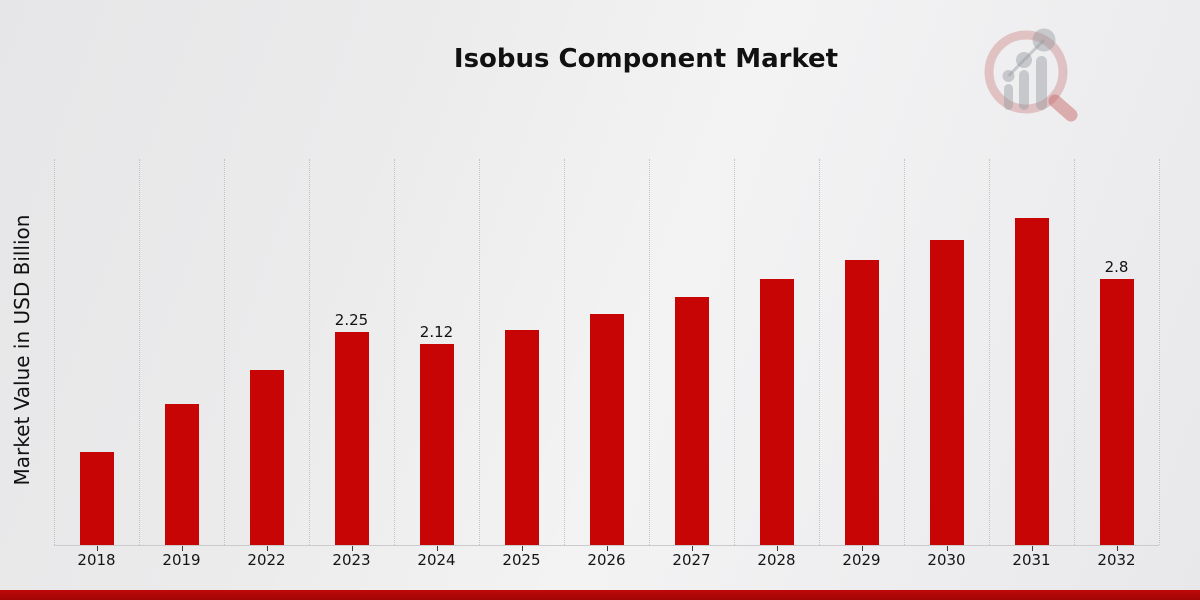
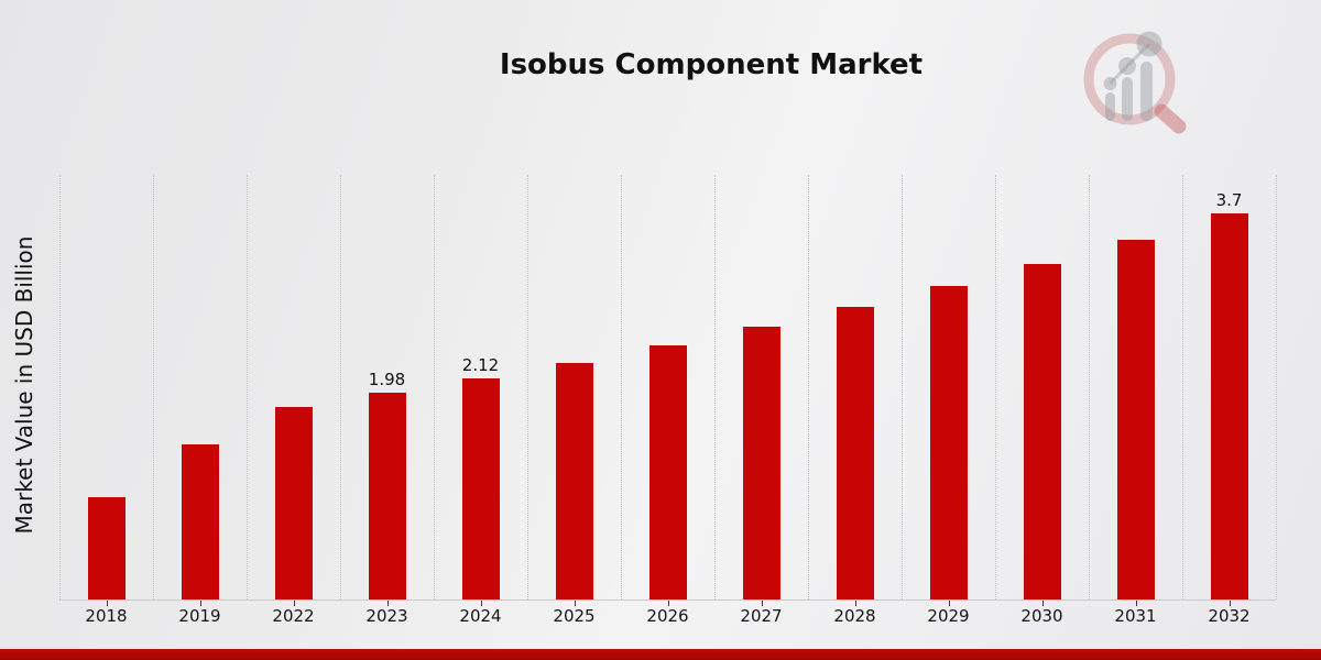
2023: 2.25 -> 1.98
2032: 2.8 -> 3.7
